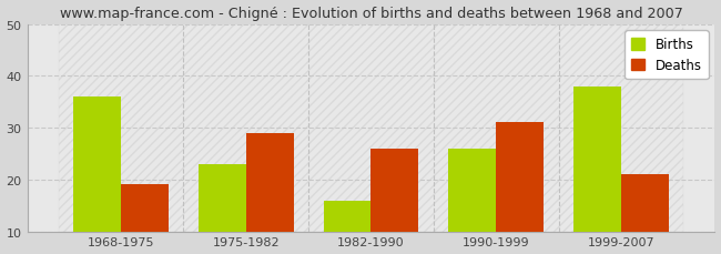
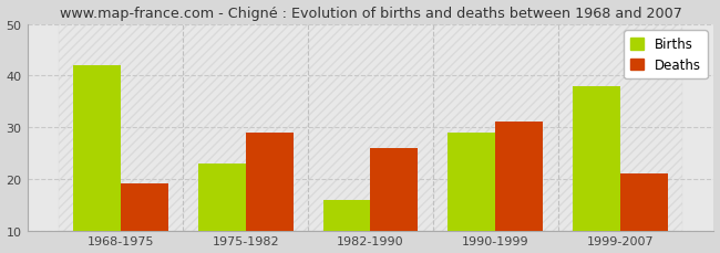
Births/1968-1975: 36 -> 42
Births/1990-1999: 26 -> 29
